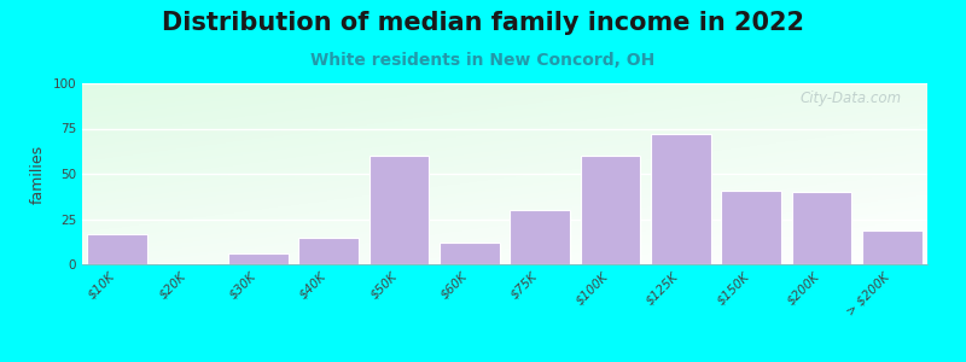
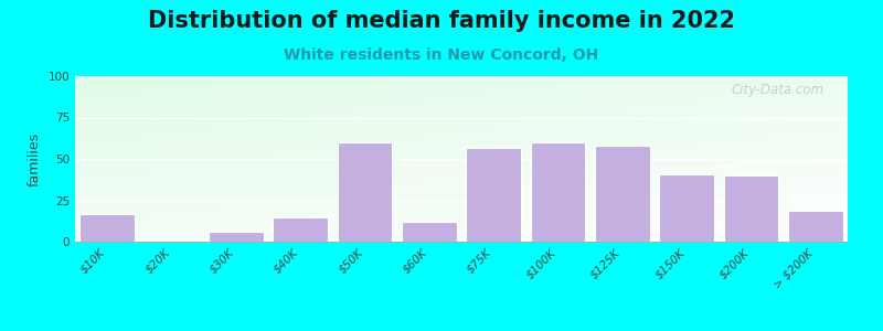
$75K: 30 -> 57
$125K: 72 -> 58
